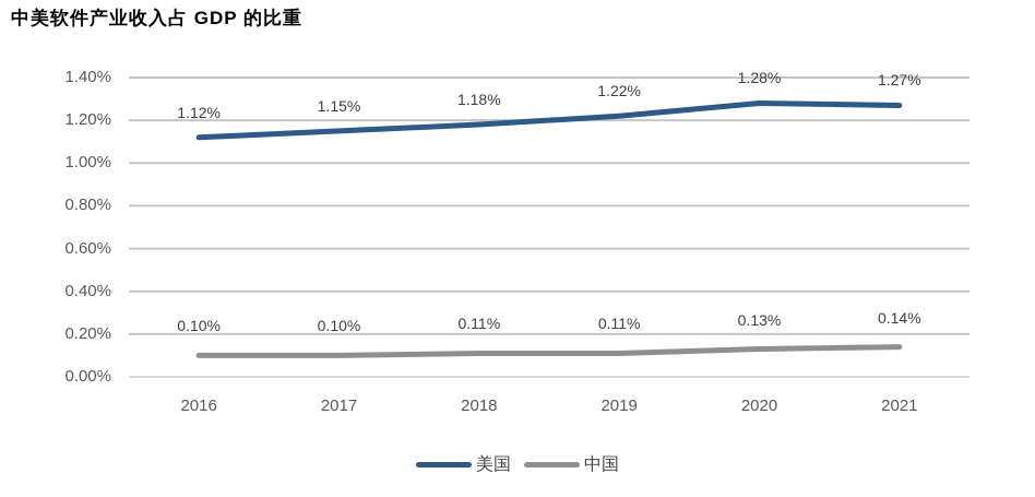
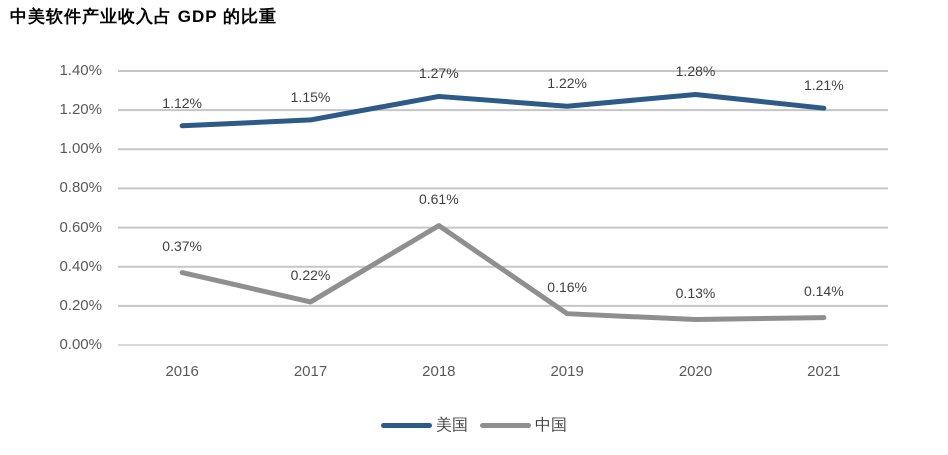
中国/2016: 0.10% -> 0.37%
中国/2017: 0.10% -> 0.22%
美国/2018: 1.18% -> 1.27%
中国/2018: 0.11% -> 0.61%
中国/2019: 0.11% -> 0.16%
美国/2021: 1.27% -> 1.21%
